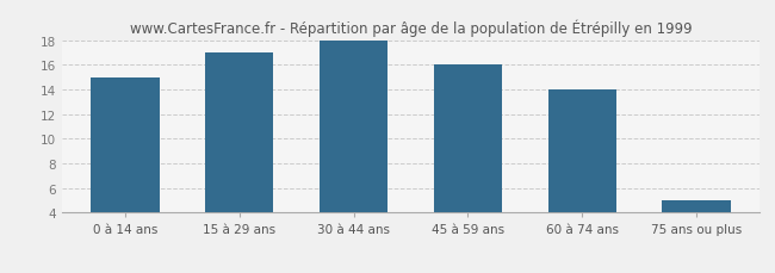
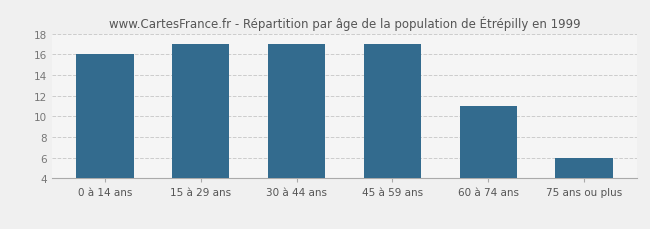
0 à 14 ans: 15 -> 16
30 à 44 ans: 18 -> 17
45 à 59 ans: 16 -> 17
60 à 74 ans: 14 -> 11
75 ans ou plus: 5 -> 6
